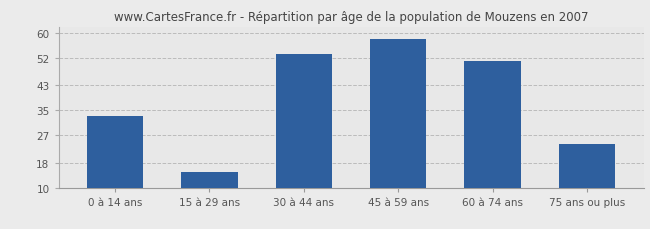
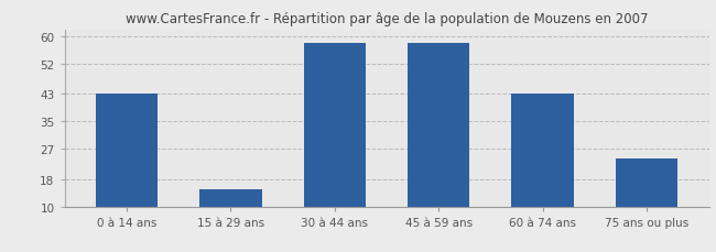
0 à 14 ans: 33 -> 43
30 à 44 ans: 53 -> 58
60 à 74 ans: 51 -> 43
